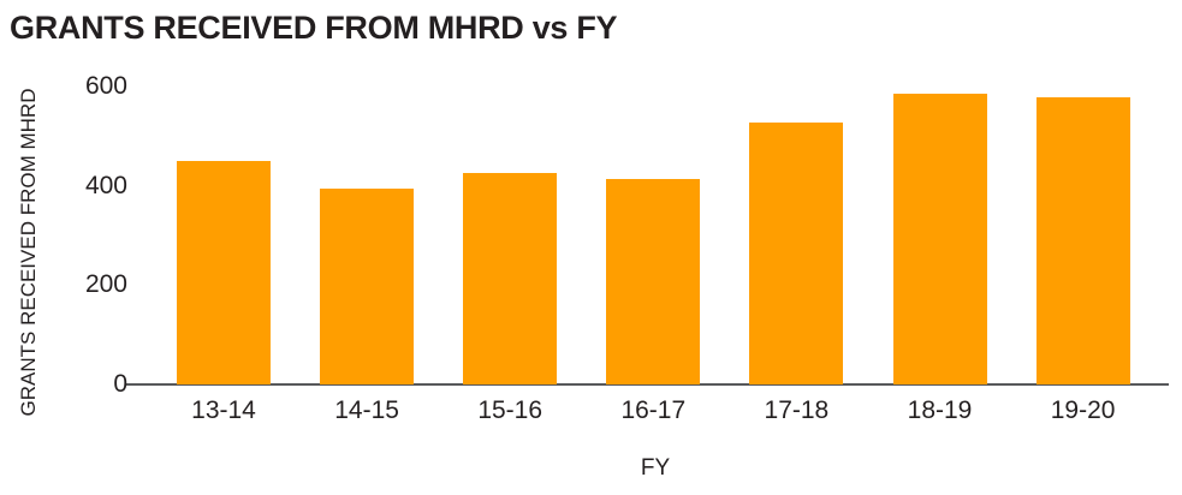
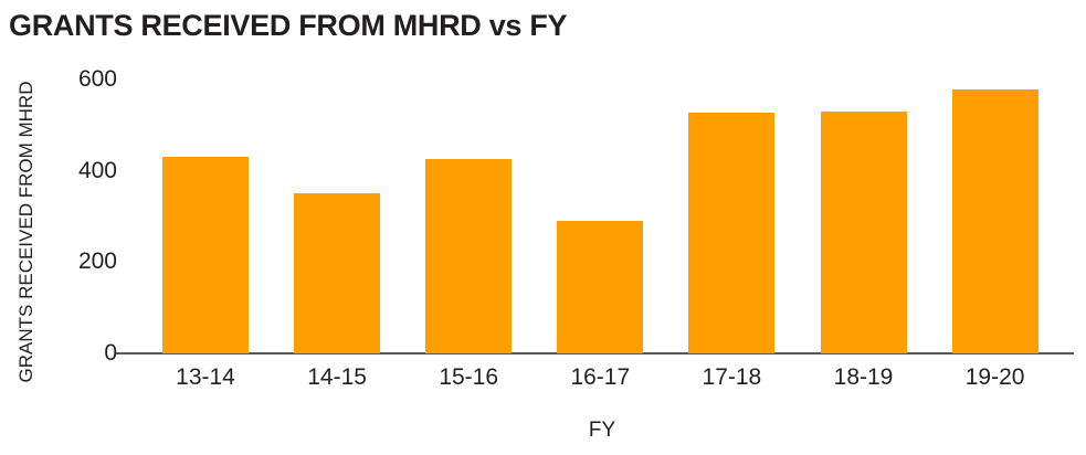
13-14: 450 -> 430
14-15: 400 -> 350
16-17: 410 -> 290
18-19: 580 -> 530
